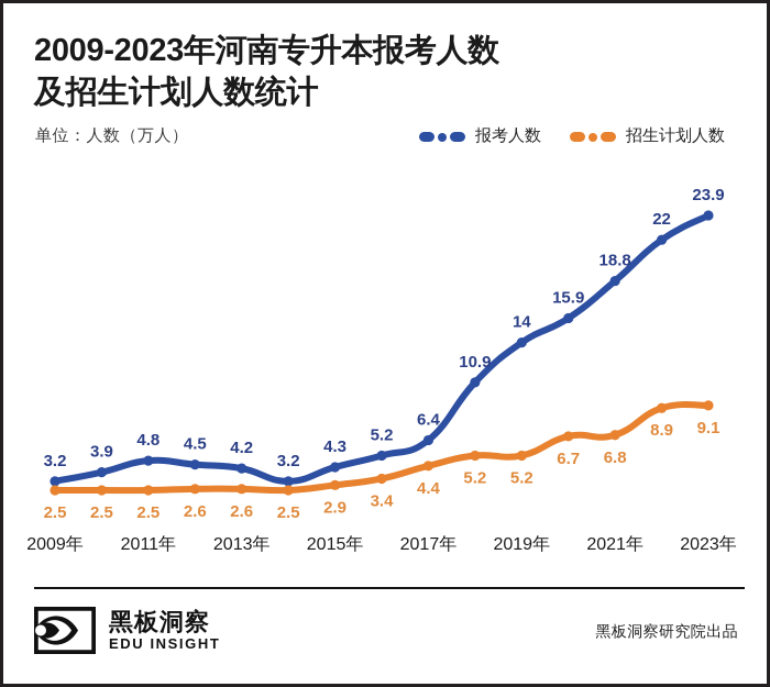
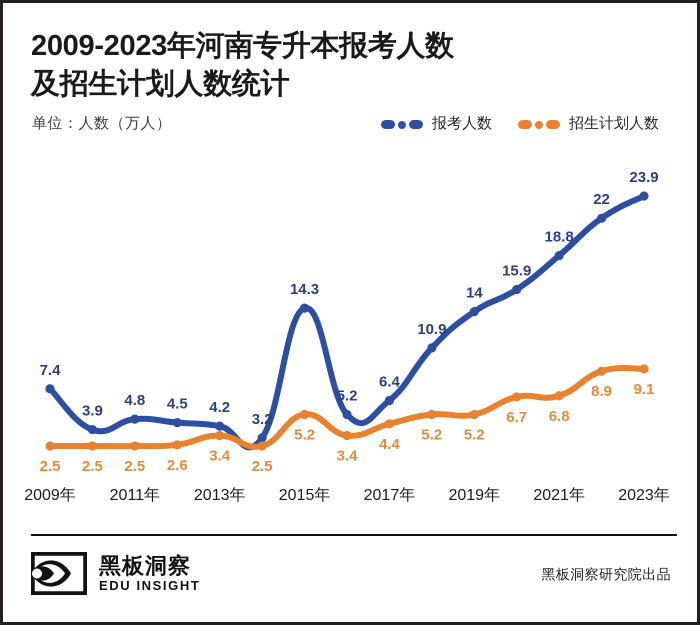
报考人数/2009年: 3.2 -> 7.4
招生计划人数/2013年: 2.6 -> 3.4
报考人数/2015年: 4.3 -> 14.3
招生计划人数/2015年: 2.9 -> 5.2
